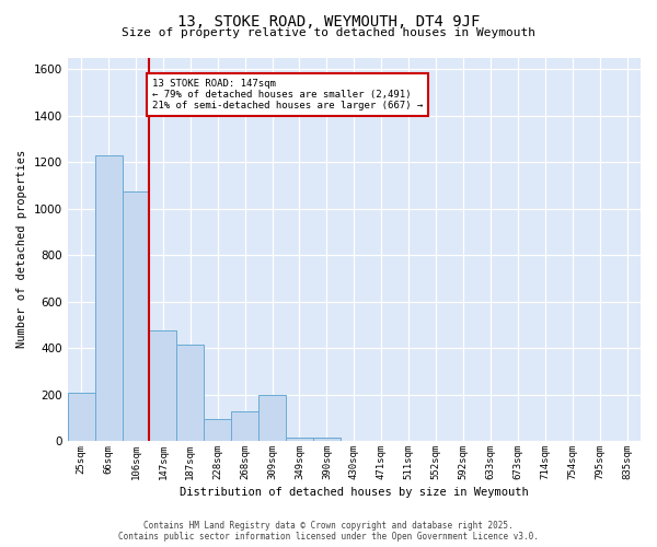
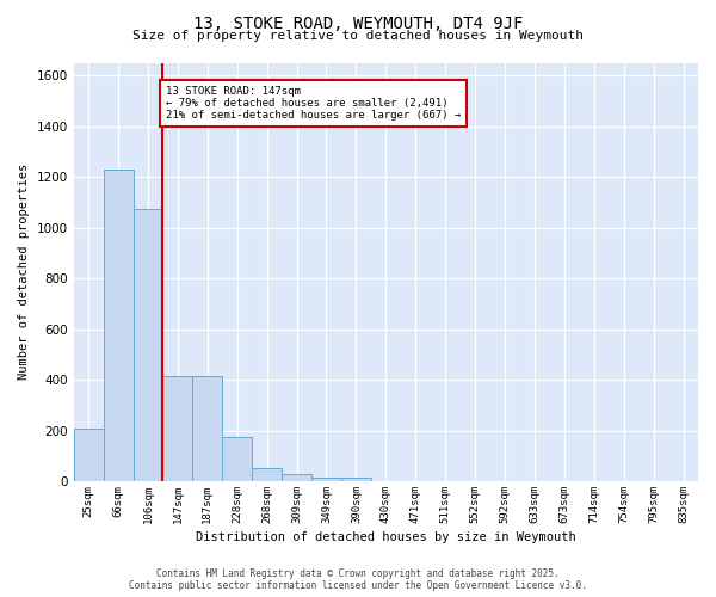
147sqm: 475 -> 415
228sqm: 95 -> 175
268sqm: 125 -> 50
309sqm: 200 -> 28
